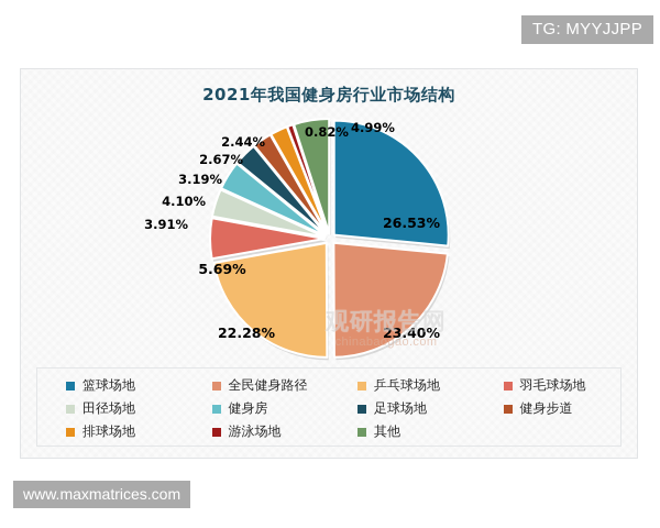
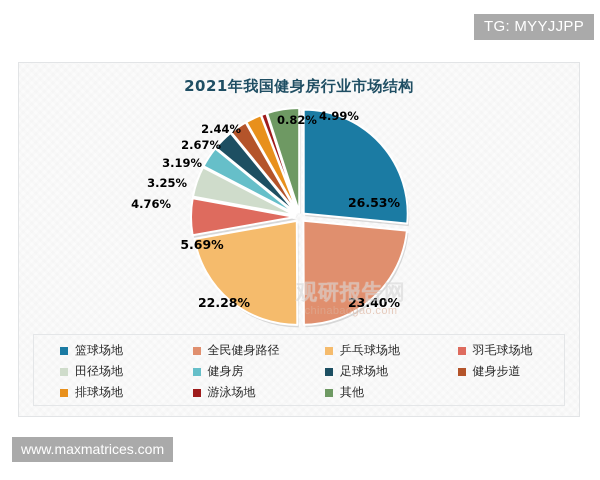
田径场地: 3.91% -> 4.76%
健身房: 4.10% -> 3.25%
